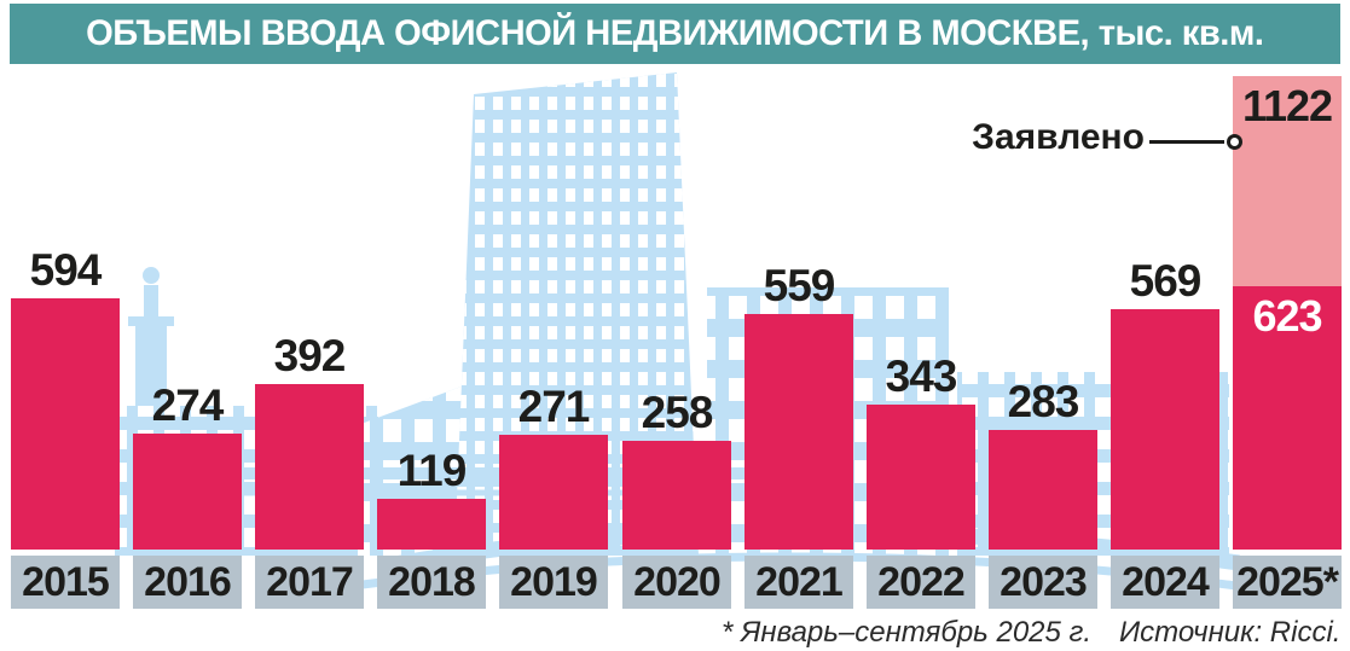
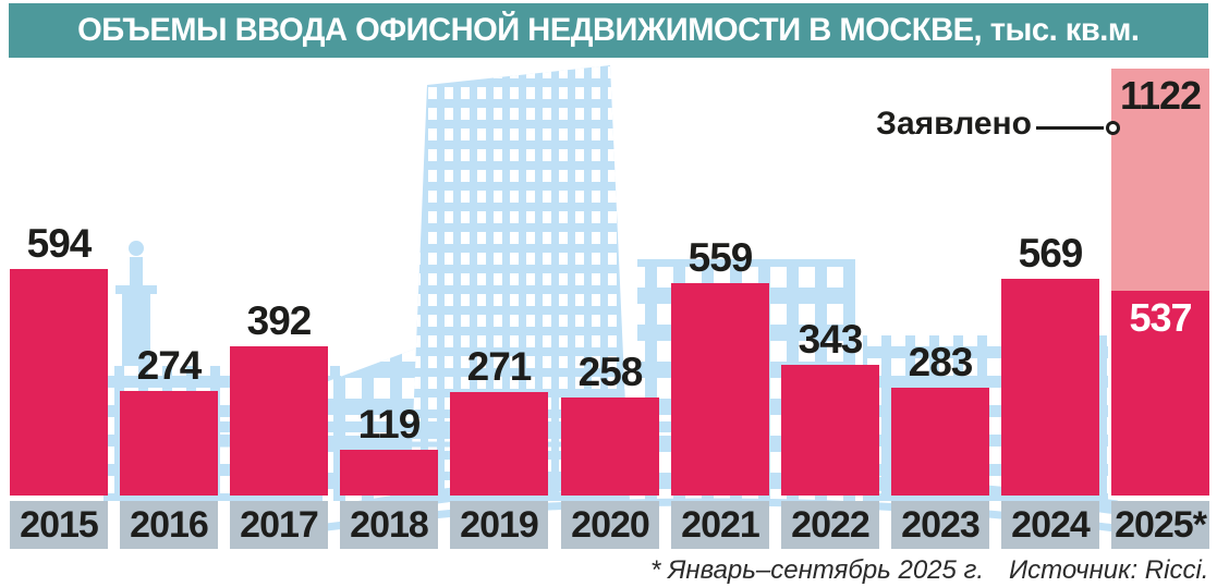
2025*: 623 -> 537
